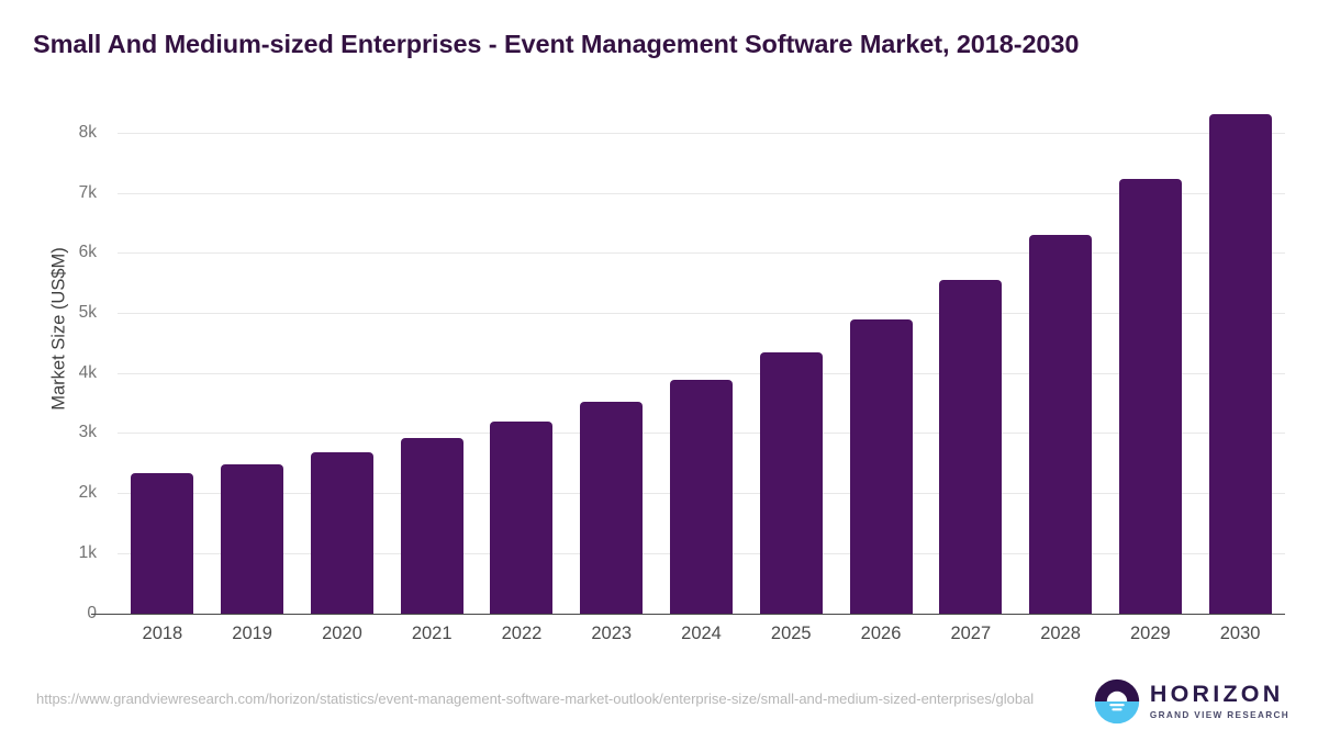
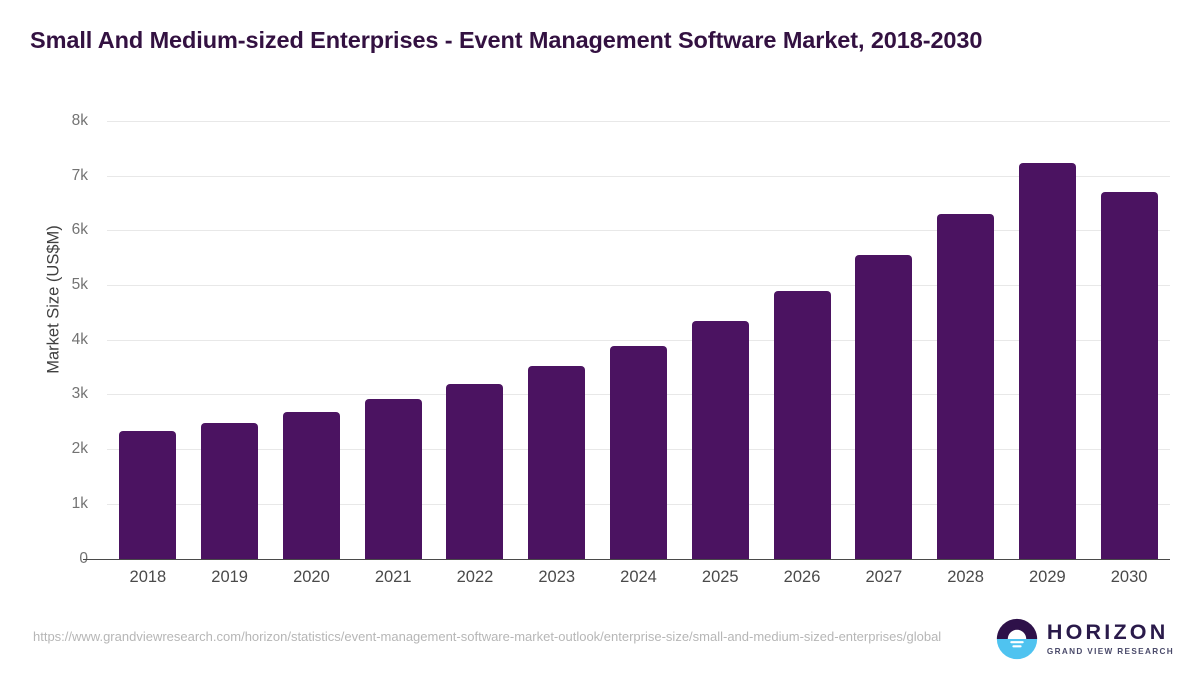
2030: 8.3k -> 6.7k
